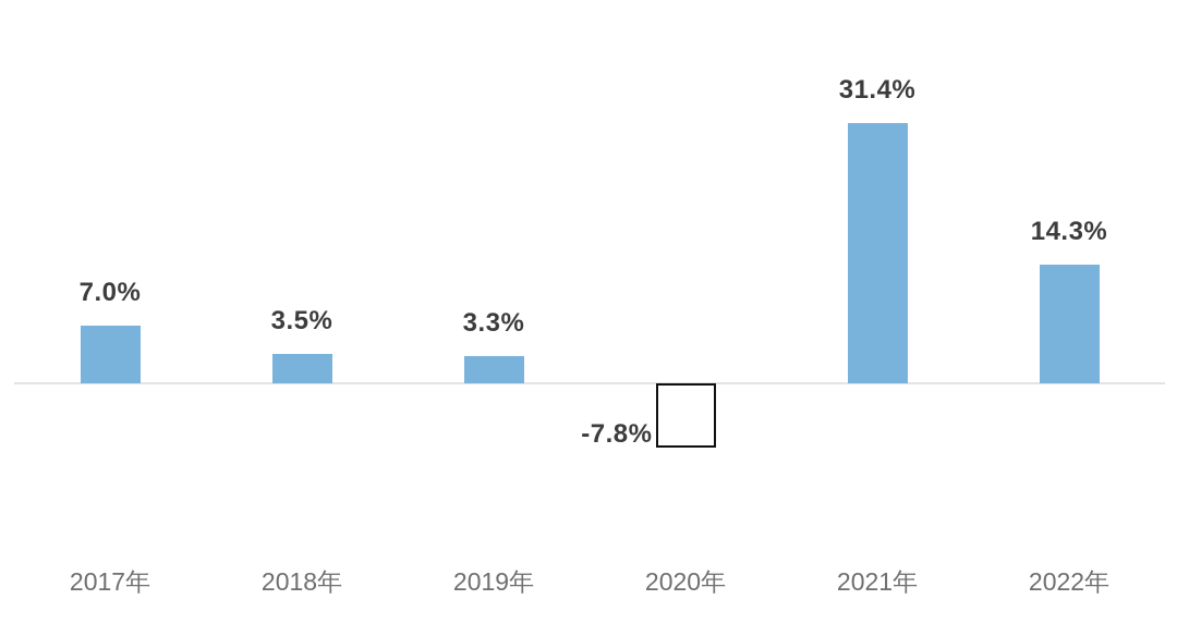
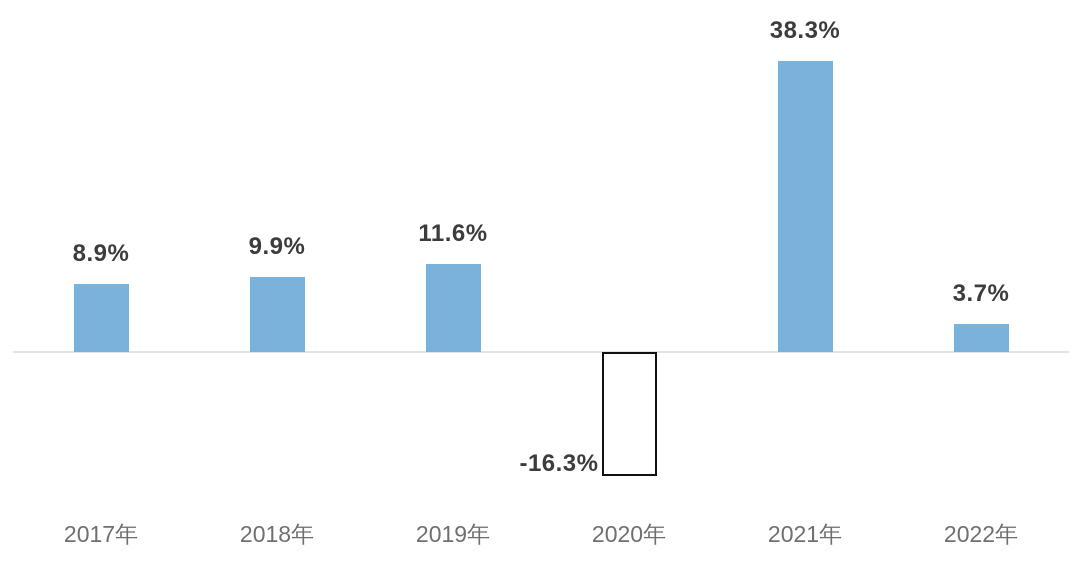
2017年: 7.0% -> 8.9%
2018年: 3.5% -> 9.9%
2019年: 3.3% -> 11.6%
2020年: -7.8% -> -16.3%
2021年: 31.4% -> 38.3%
2022年: 14.3% -> 3.7%
